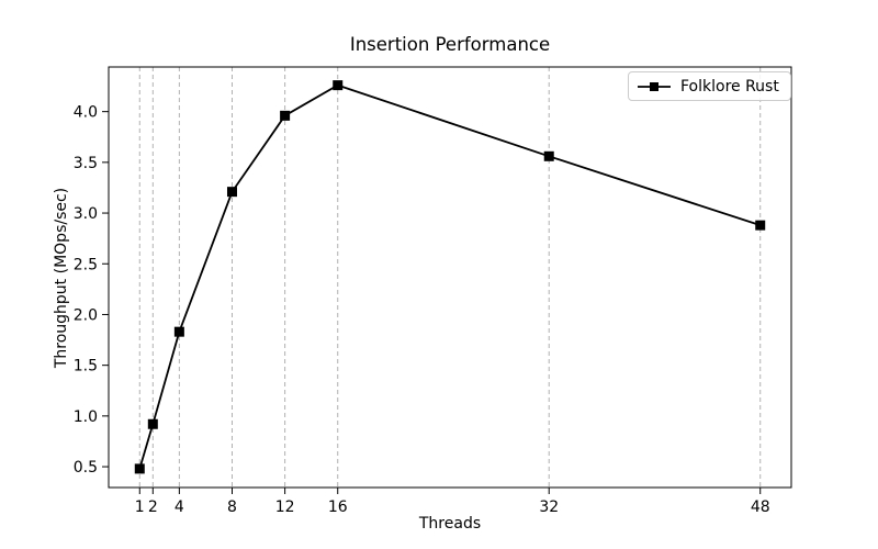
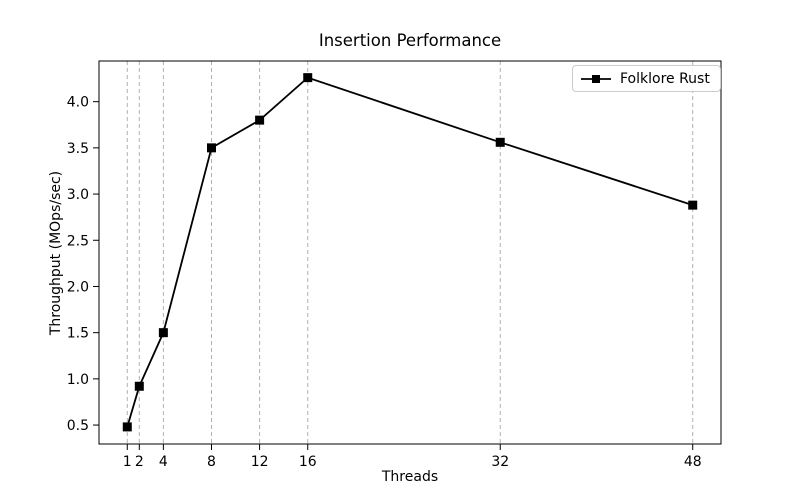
4: 1.8 -> 1.5
8: 3.2 -> 3.5
12: 4.0 -> 3.8
